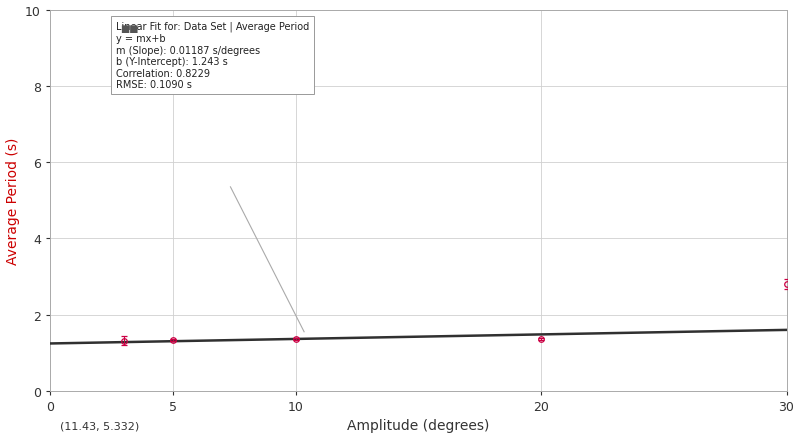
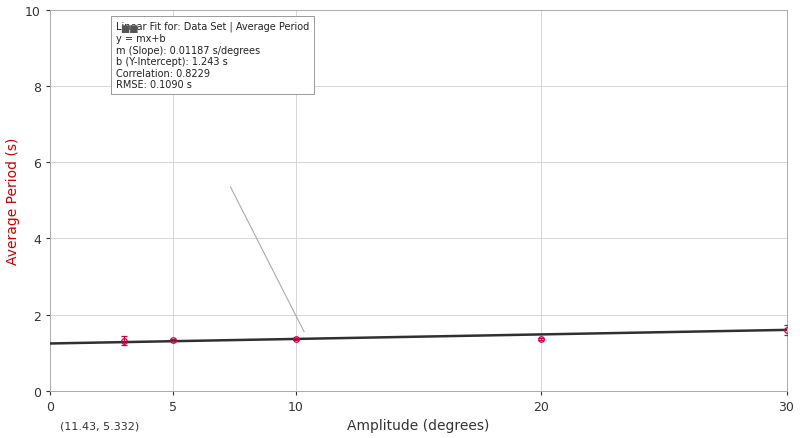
30: 2.80 -> 1.60
